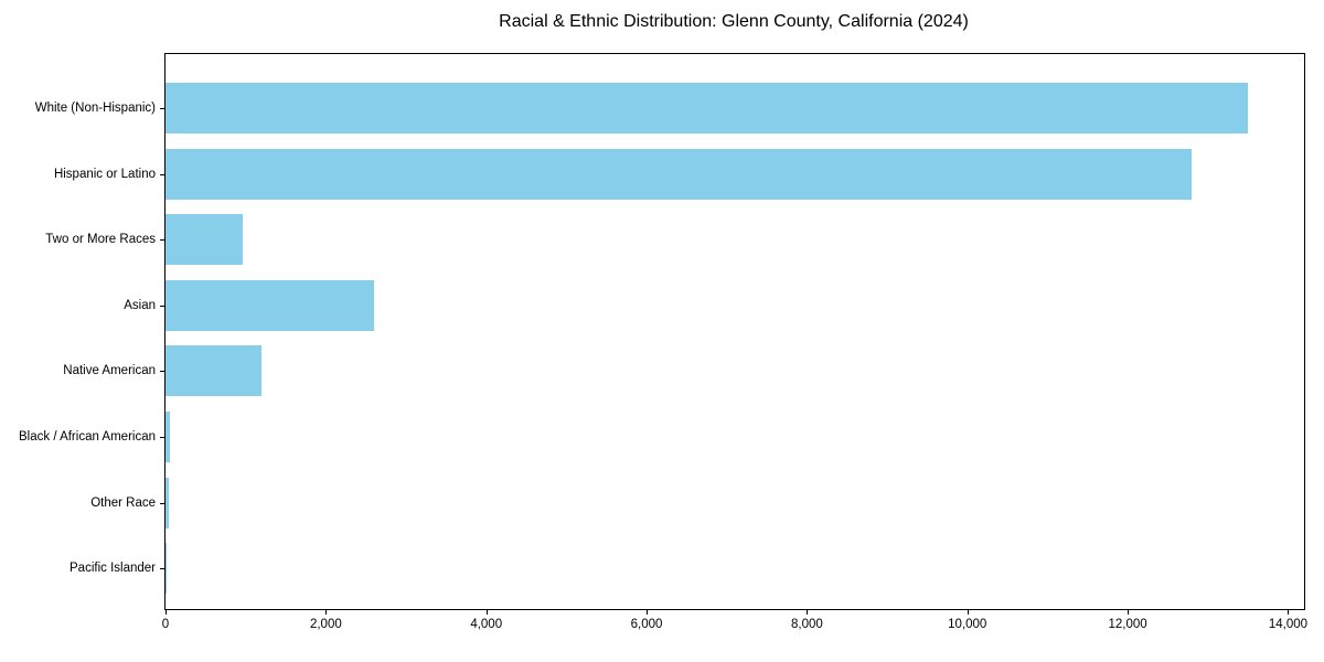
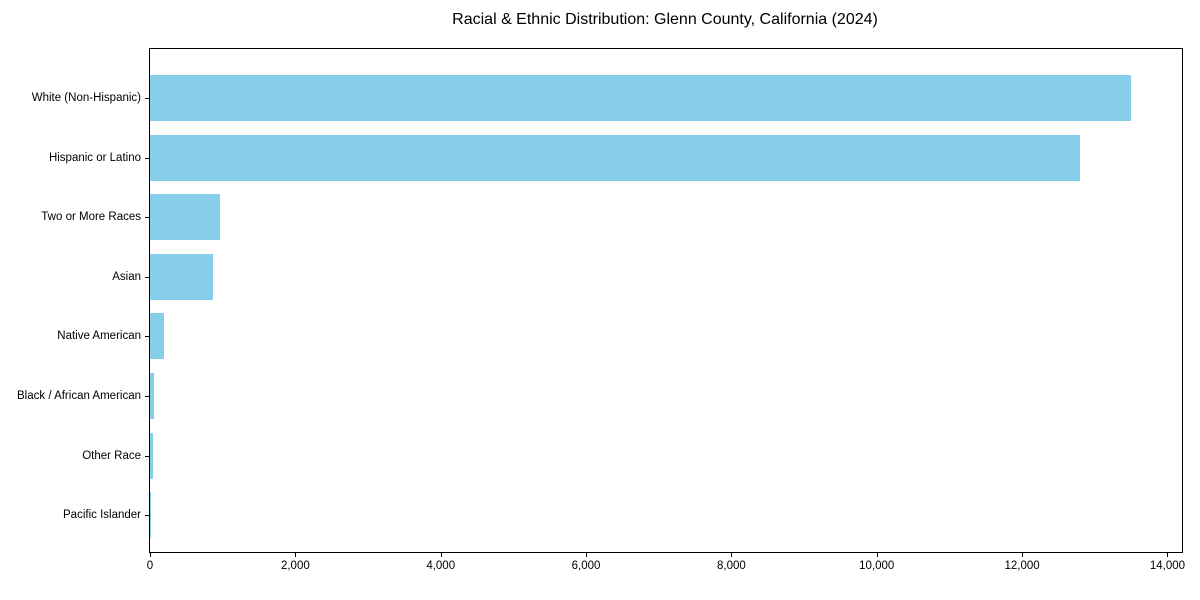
Asian: 2600 -> 900
Native American: 1200 -> 200
